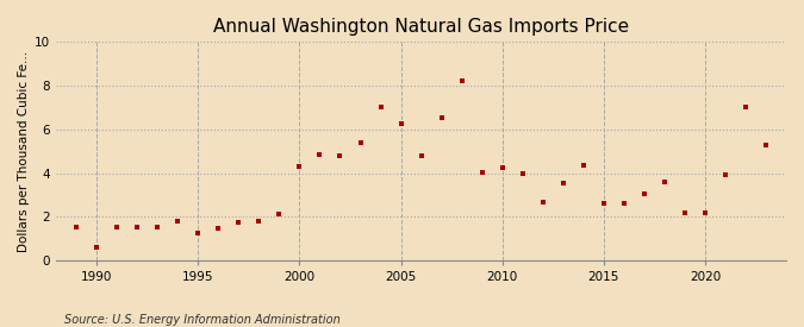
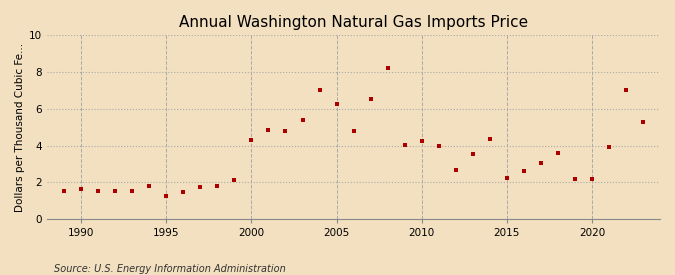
1990: 0.6 -> 1.6
2015: 2.6 -> 2.2
